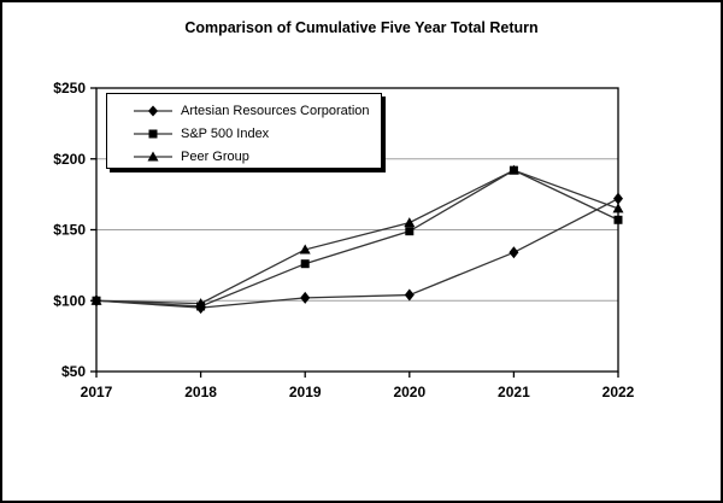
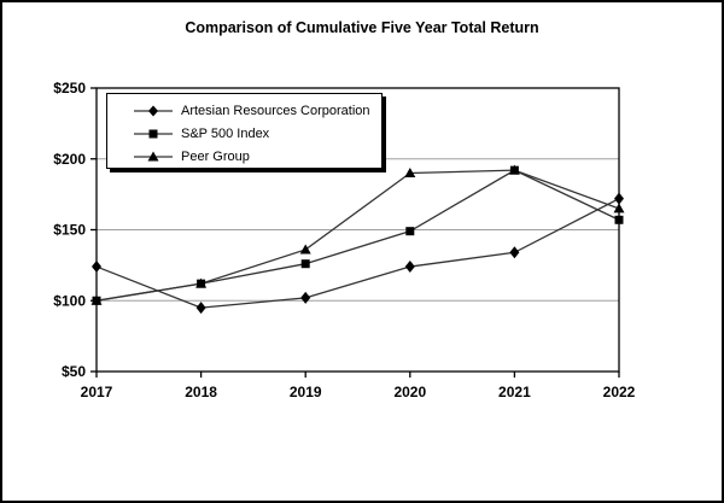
Artesian Resources Corporation/2017: $100 -> $124
S&P 500 Index/2018: $96 -> $112
Peer Group/2018: $98 -> $112
Artesian Resources Corporation/2020: $104 -> $124
Peer Group/2020: $155 -> $190
